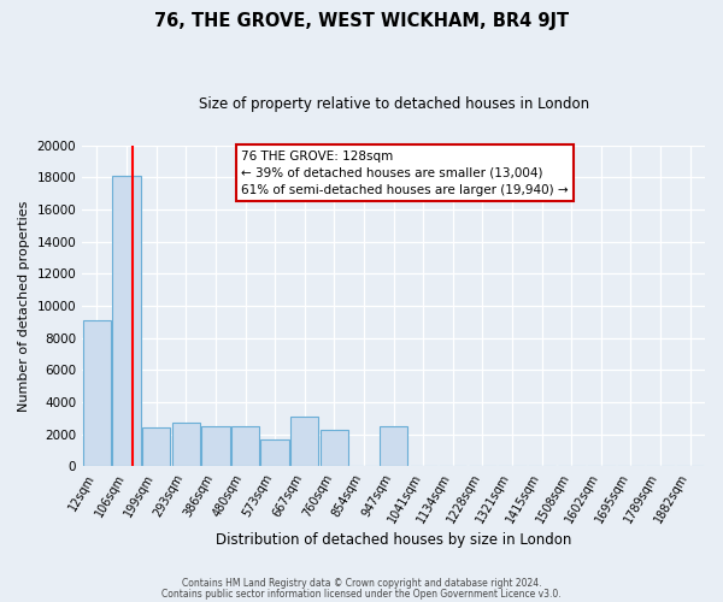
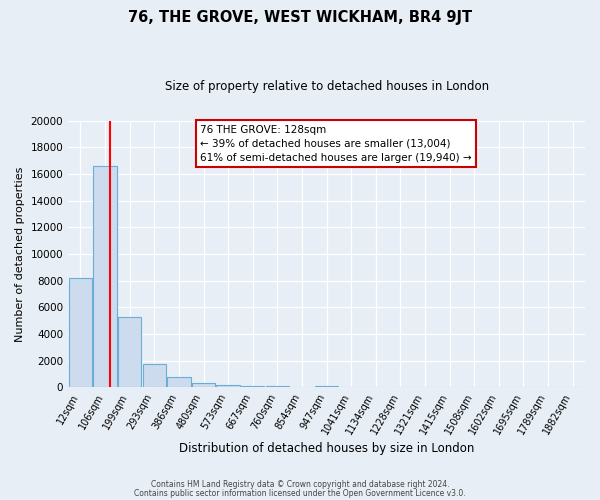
12sqm: 9100 -> 8200
106sqm: 18100 -> 16600
199sqm: 2400 -> 5300
293sqm: 2700 -> 1800
386sqm: 2500 -> 800
480sqm: 2500 -> 300
573sqm: 1700 -> 200
667sqm: 3100 -> 100
760sqm: 2300 -> 100
947sqm: 2500 -> 100
